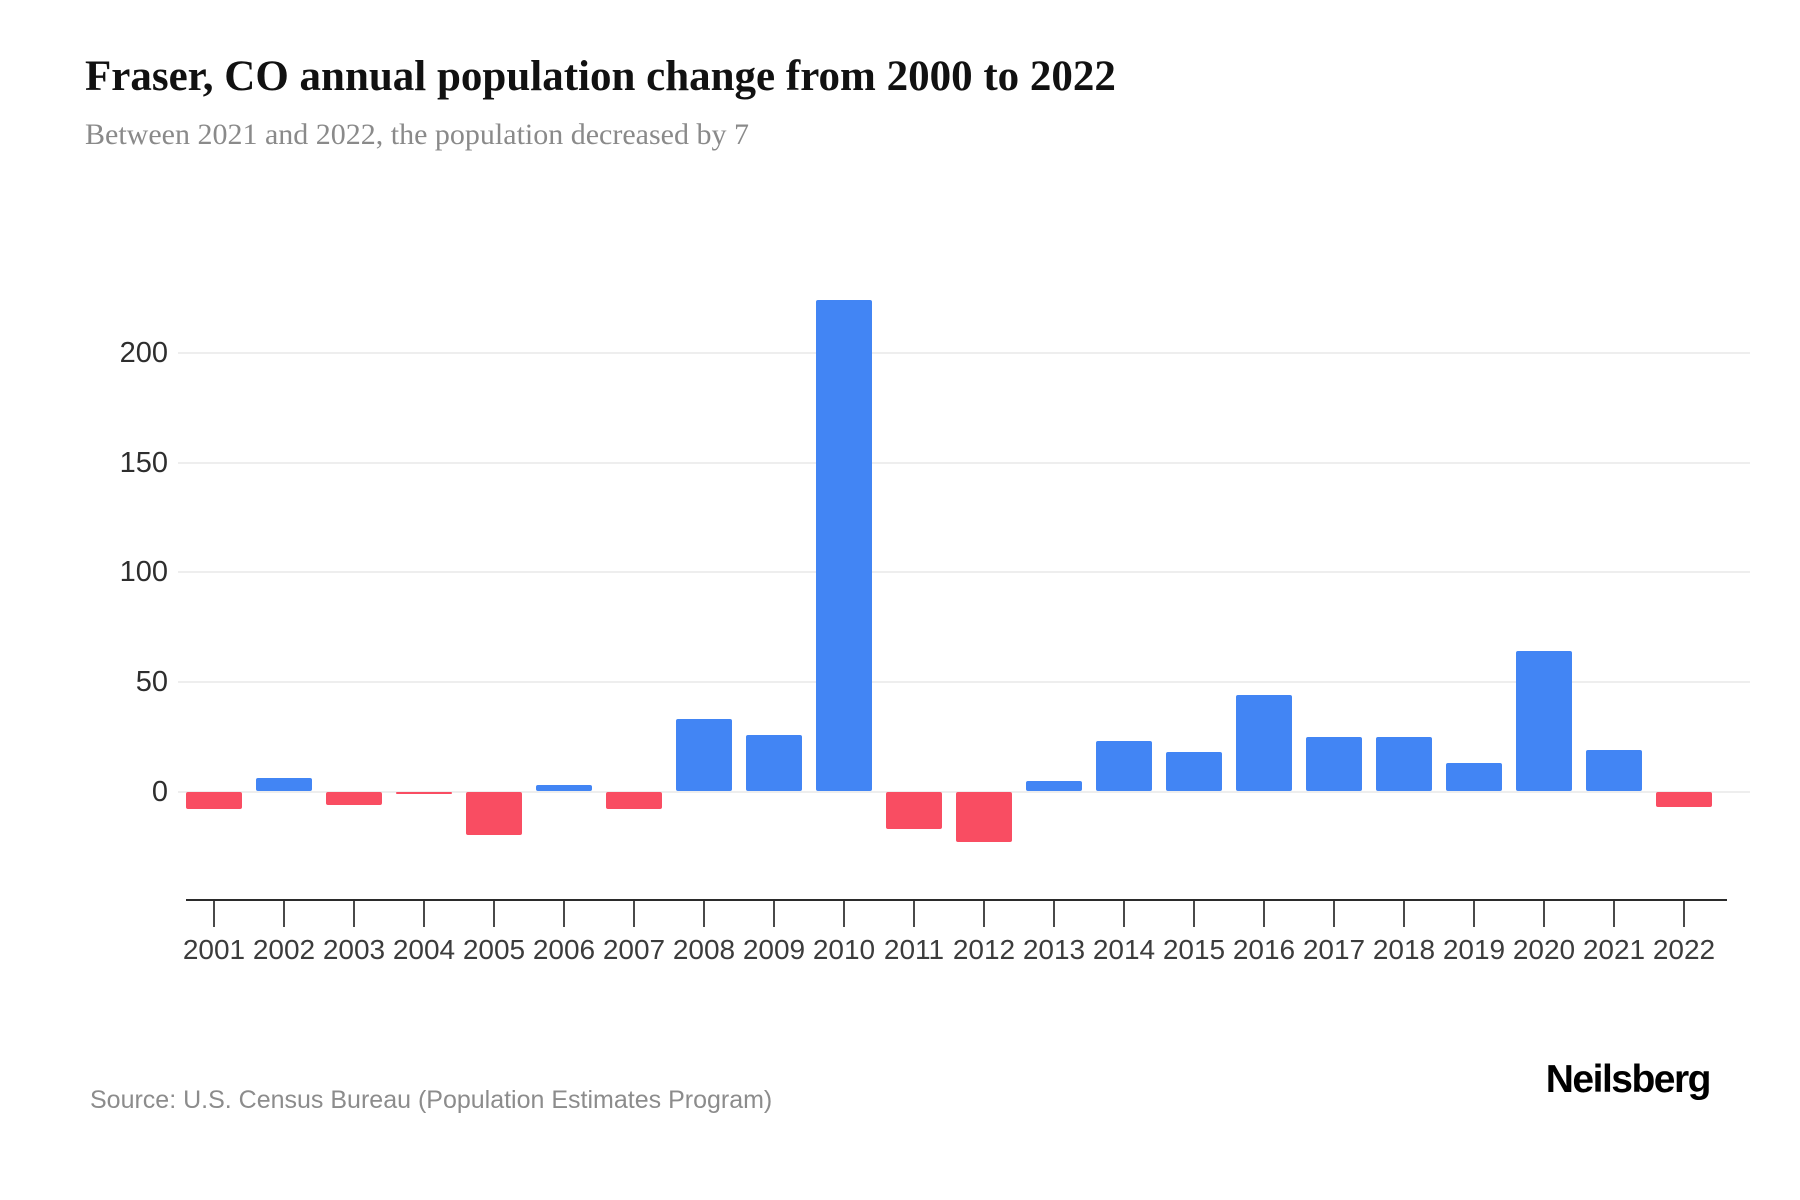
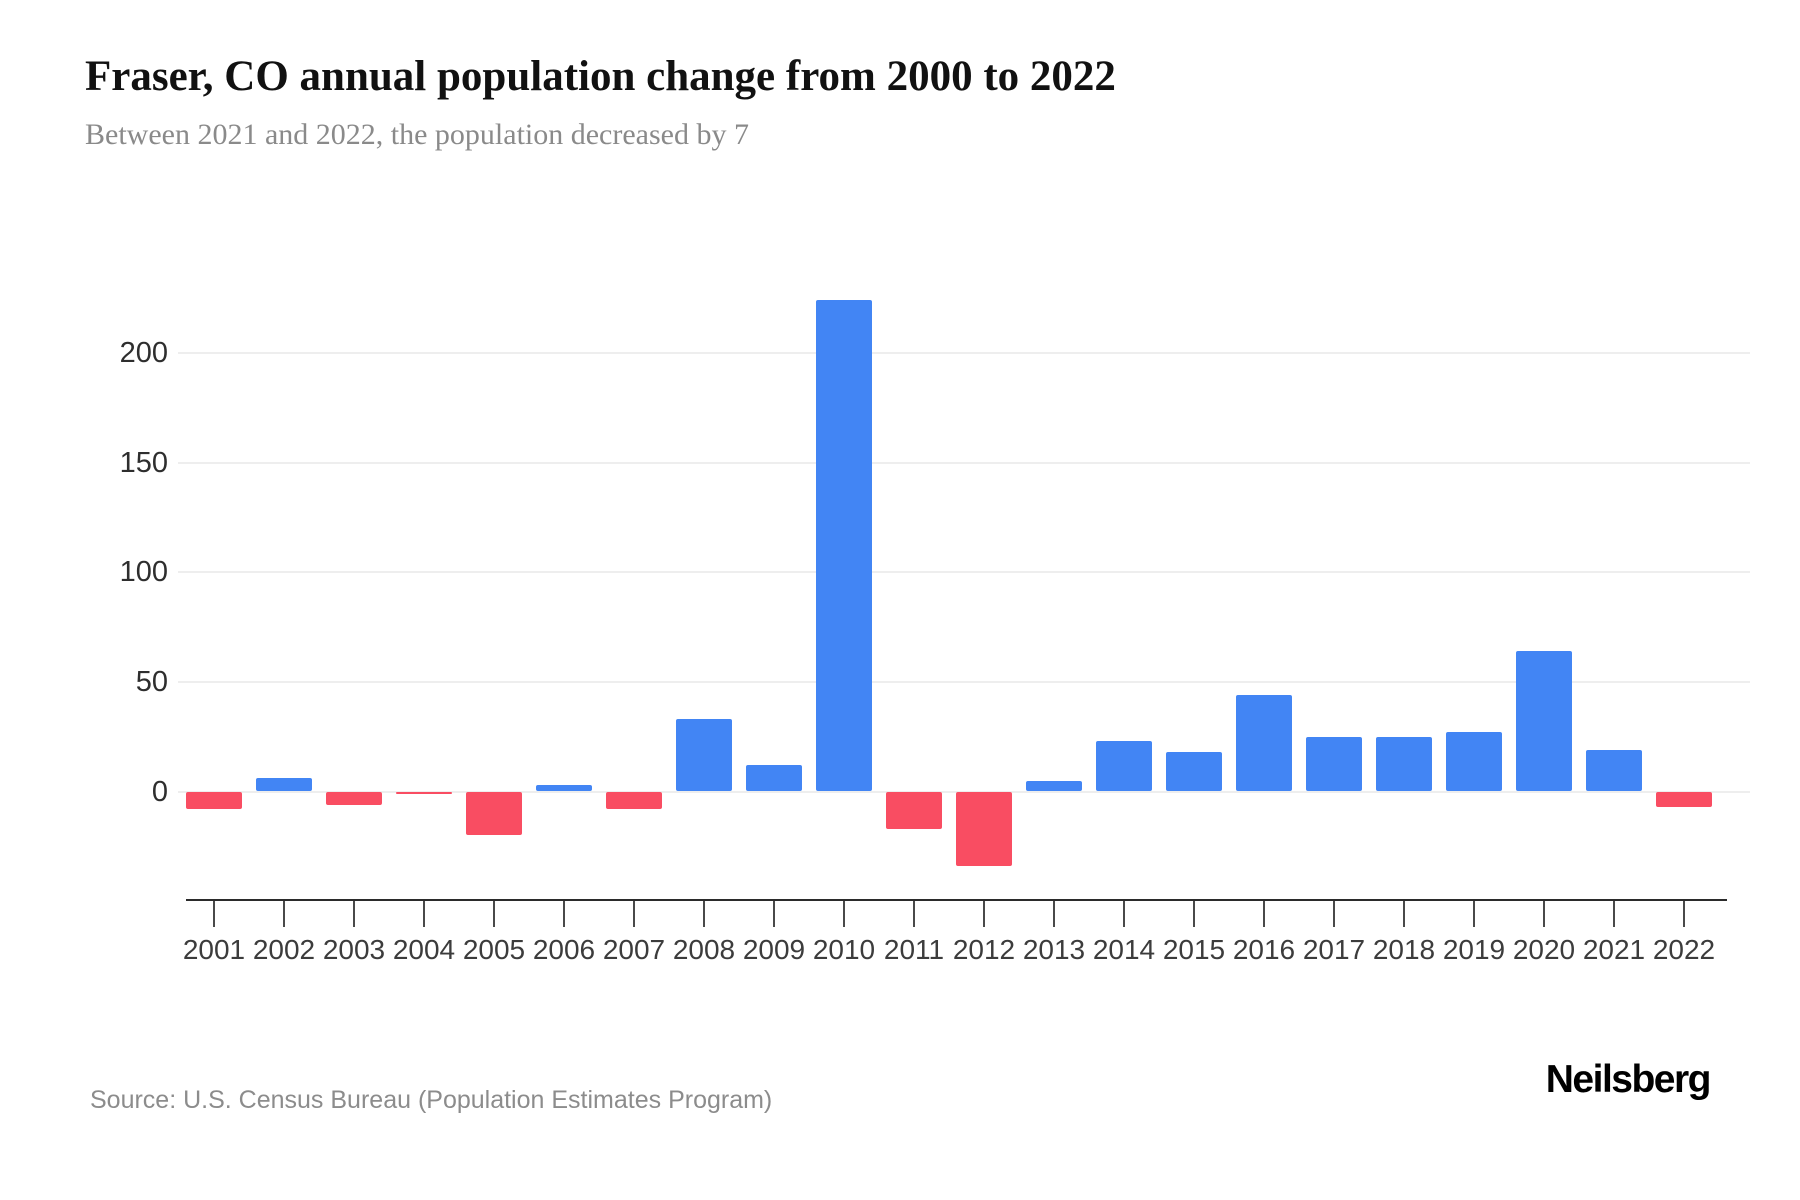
2009: 26 -> 12
2012: -23 -> -34
2019: 13 -> 27
